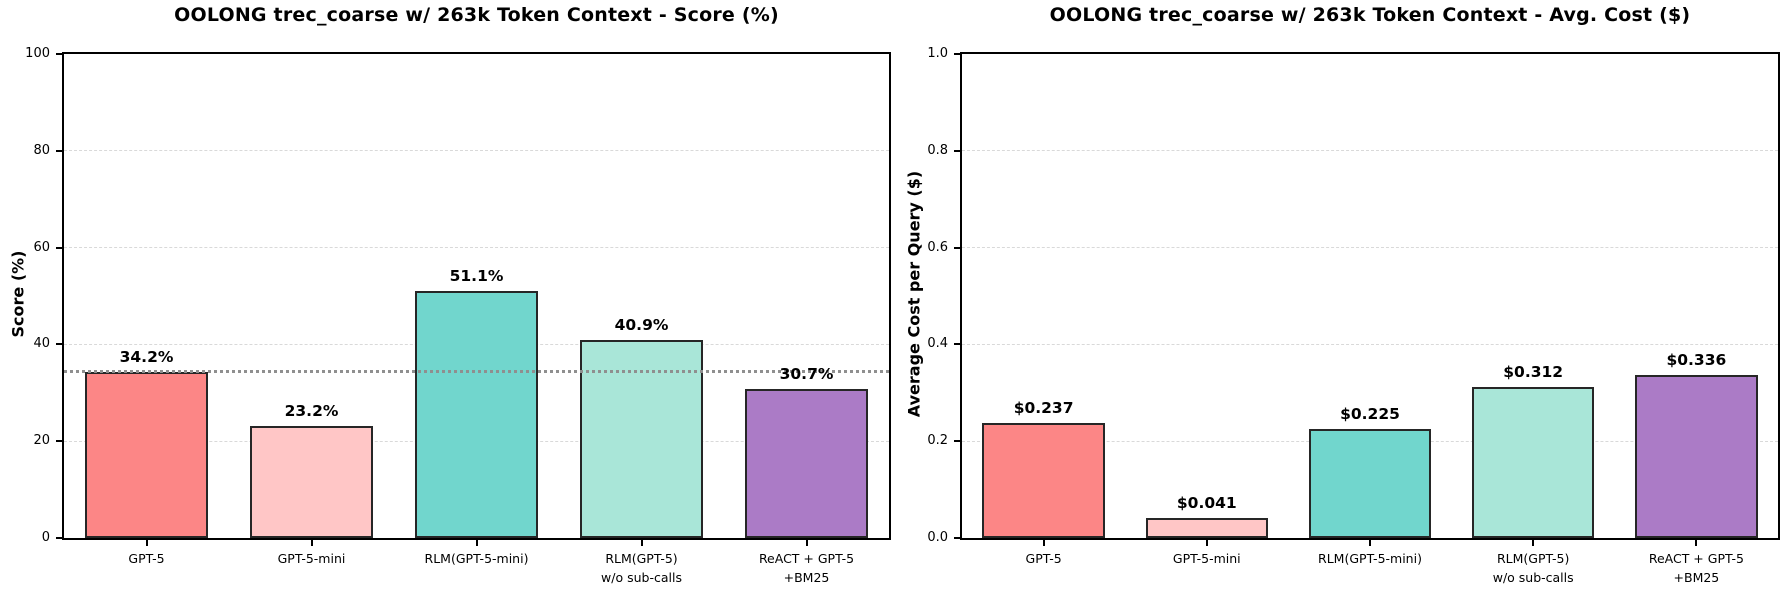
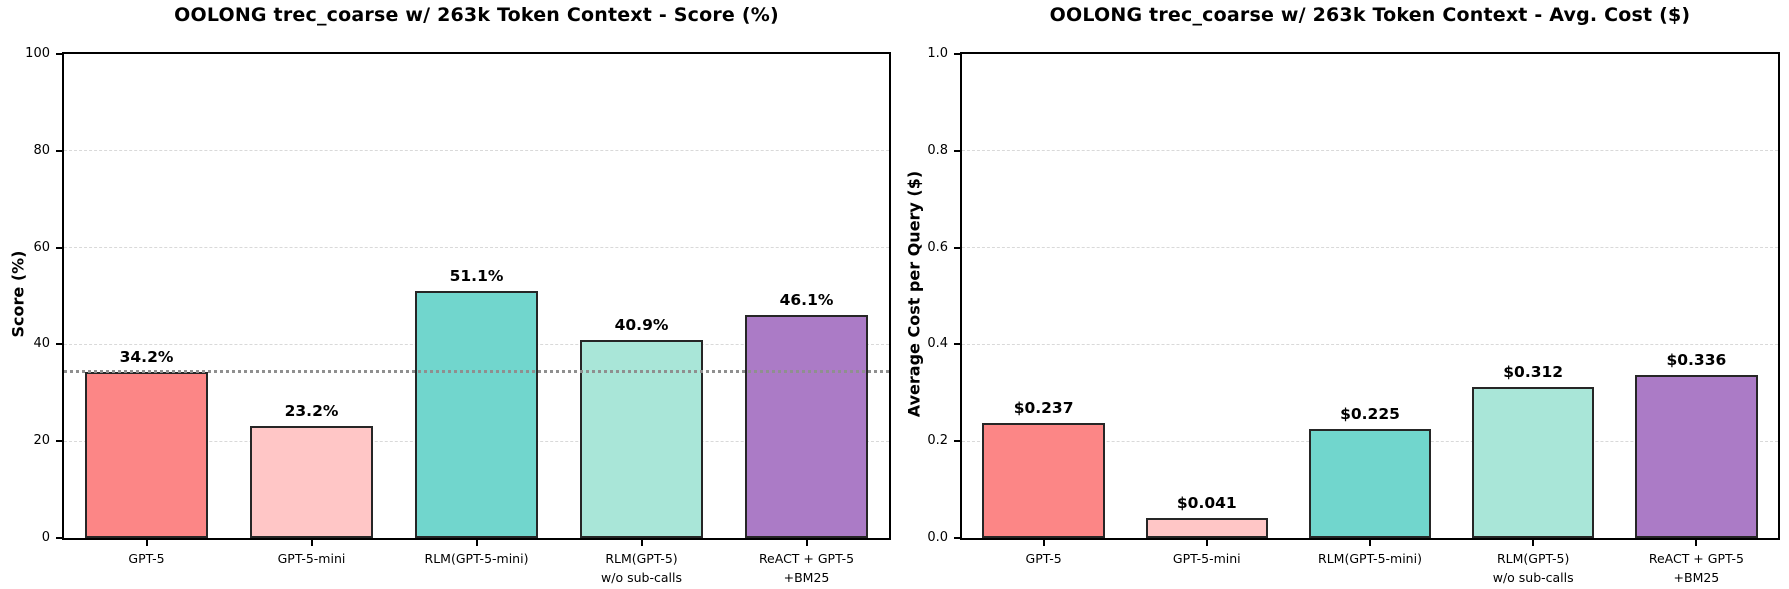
OOLONG trec_coarse w/ 263k Token Context - Score (%)/ReACT + GPT-5 +BM25: 30.7% -> 46.1%
